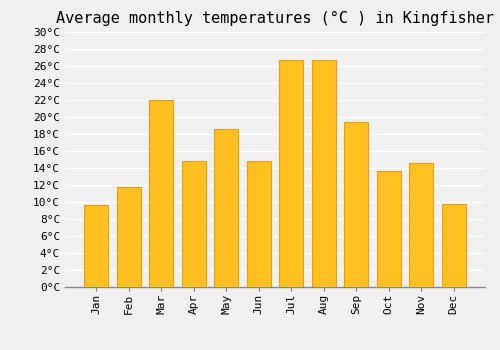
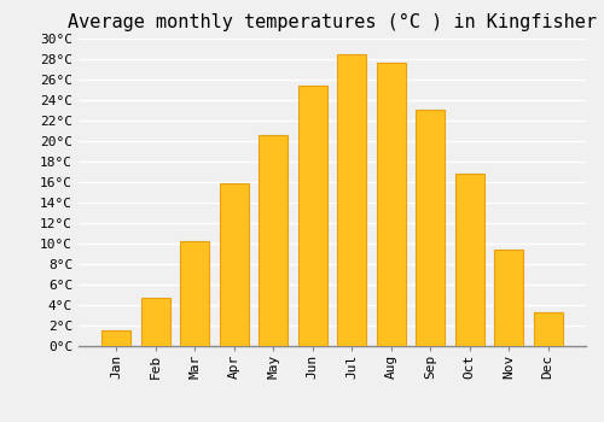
Jan: 9.6°C -> 1.5°C
Feb: 11.8°C -> 4.7°C
Mar: 22.0°C -> 10.2°C
Apr: 14.8°C -> 15.8°C
May: 18.6°C -> 20.6°C
Jun: 14.8°C -> 25.4°C
Jul: 26.6°C -> 28.4°C
Aug: 26.6°C -> 27.6°C
Sep: 19.4°C -> 23.0°C
Oct: 13.6°C -> 16.8°C
Nov: 14.6°C -> 9.4°C
Dec: 9.8°C -> 3.3°C
